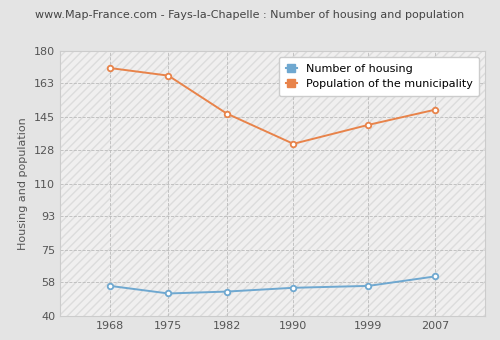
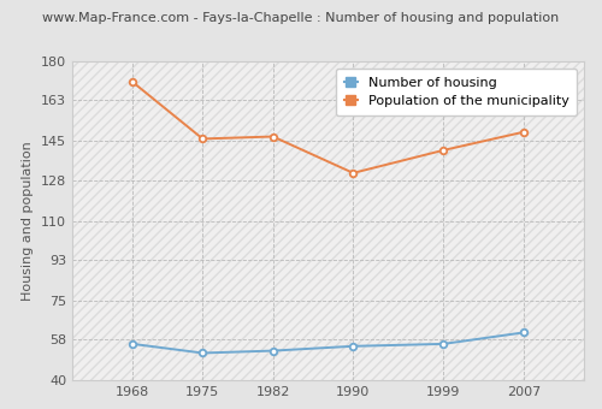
Population of the municipality/1975: 167 -> 146
